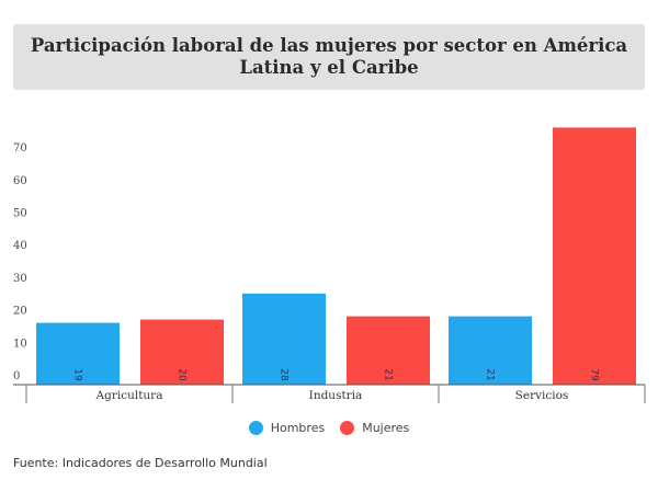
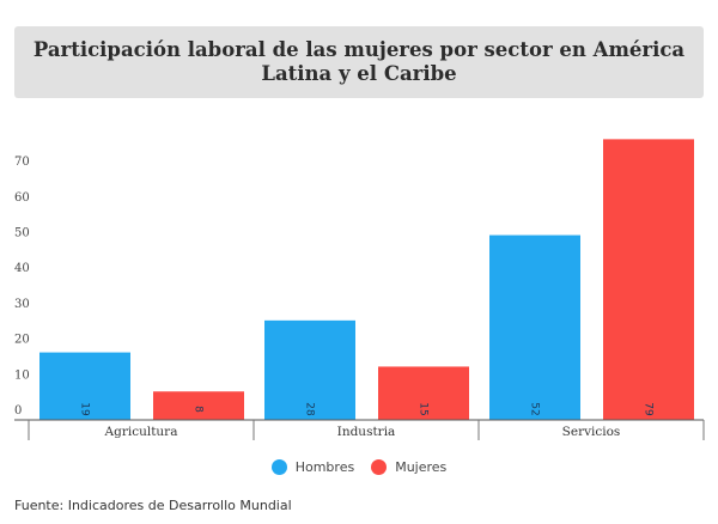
Mujeres/Agricultura: 20 -> 8
Mujeres/Industria: 21 -> 15
Hombres/Servicios: 21 -> 52
